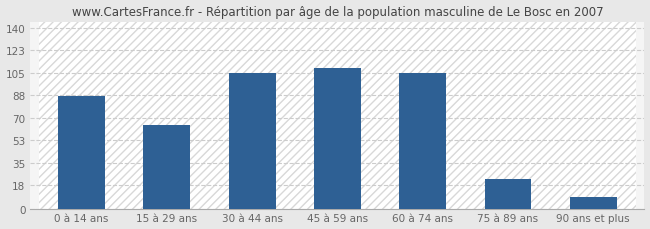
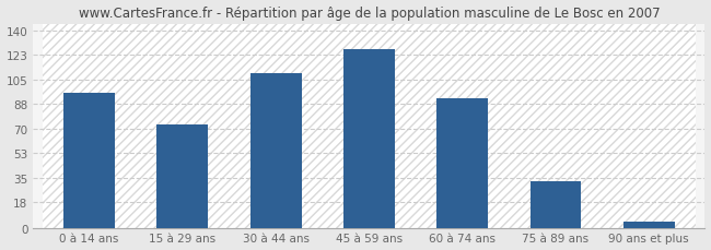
0 à 14 ans: 87 -> 96
15 à 29 ans: 65 -> 73
30 à 44 ans: 105 -> 110
45 à 59 ans: 109 -> 127
60 à 74 ans: 105 -> 92
75 à 89 ans: 23 -> 33
90 ans et plus: 9 -> 4
